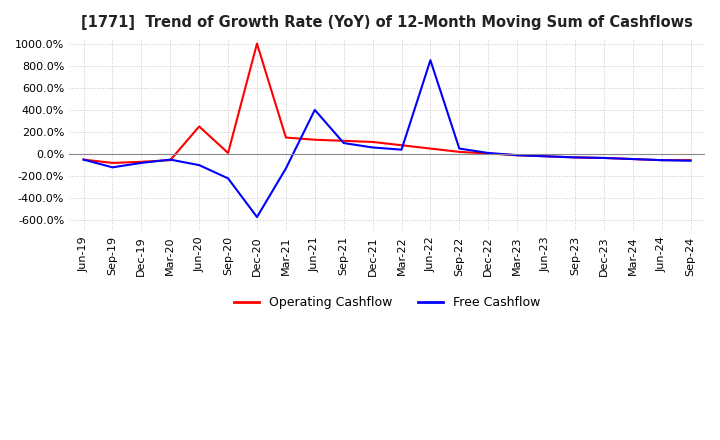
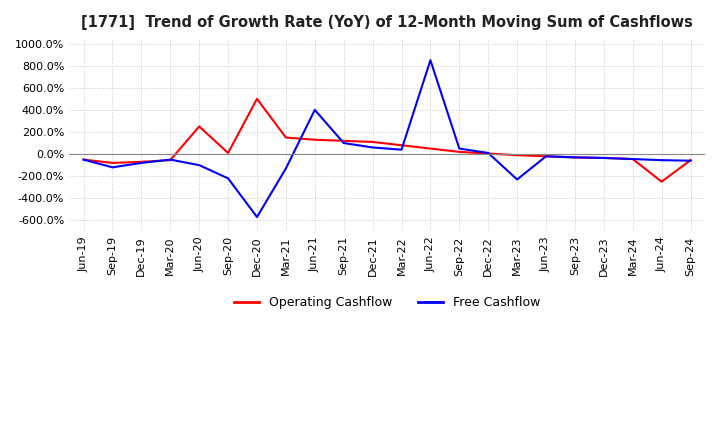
Operating Cashflow/Dec-20: 1000% -> 500%
Free Cashflow/Mar-23: -10% -> -230%
Operating Cashflow/Jun-24: -60% -> -250%
